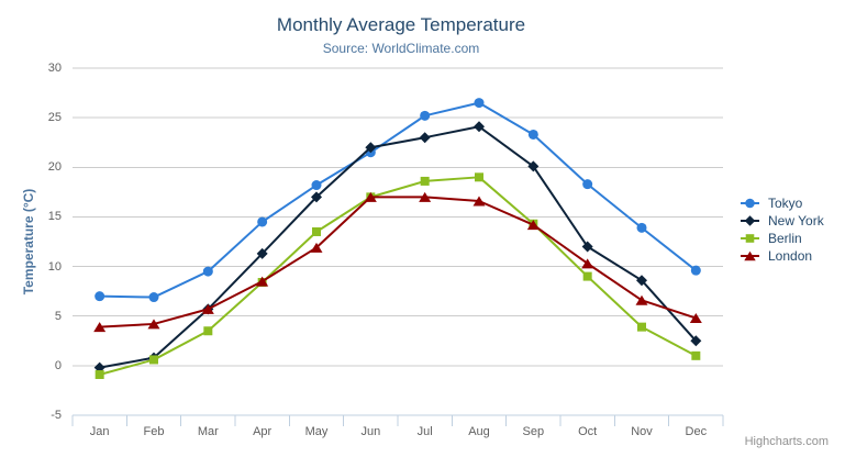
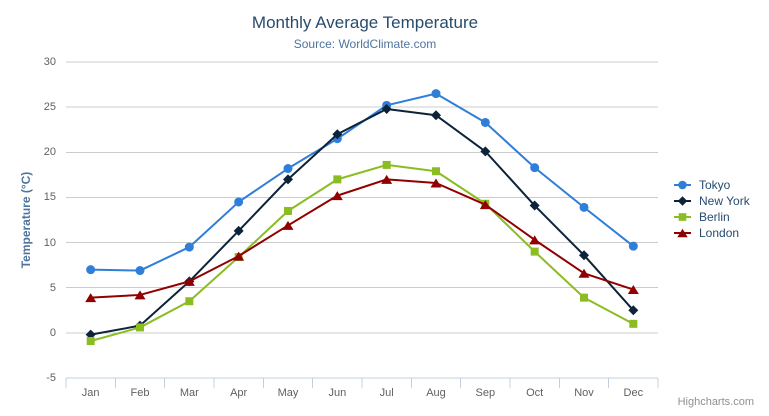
London/Jun: 17 -> 15
New York/Jul: 23 -> 25
Berlin/Aug: 19 -> 18
New York/Oct: 12 -> 14
